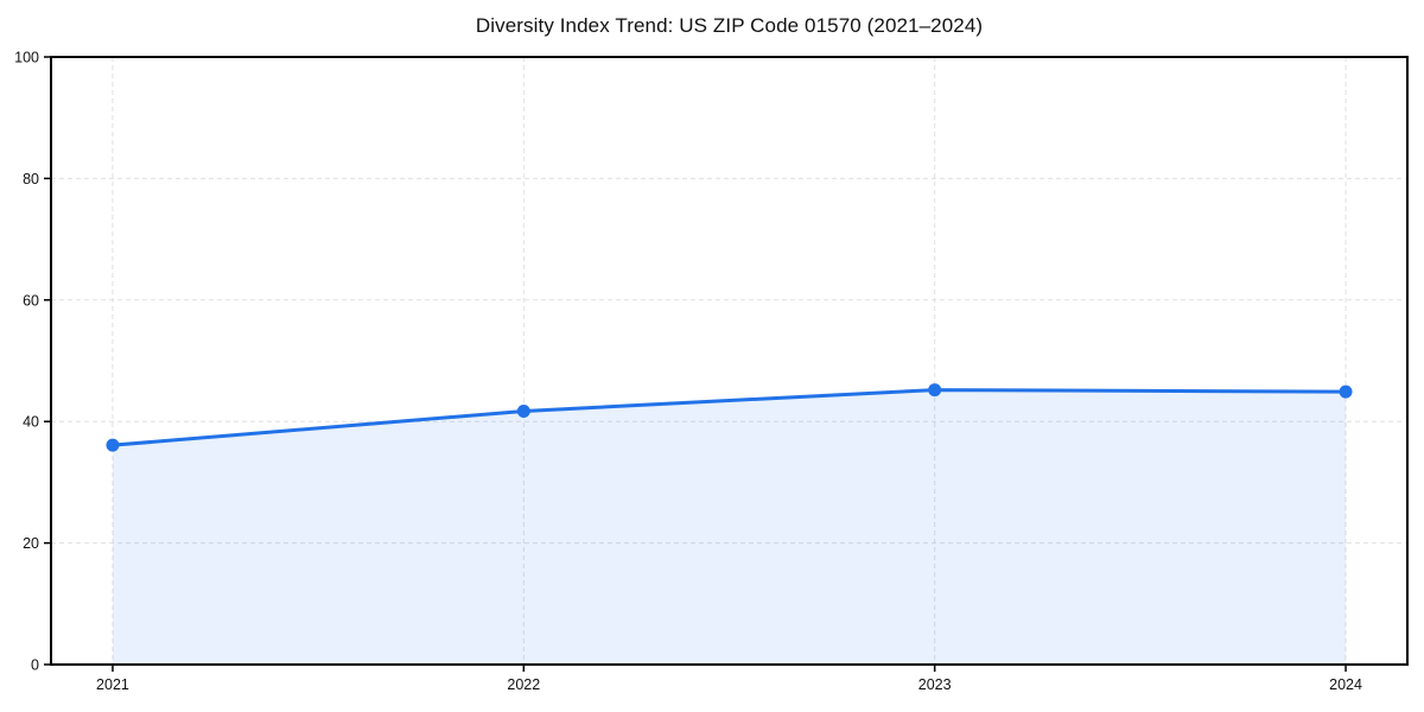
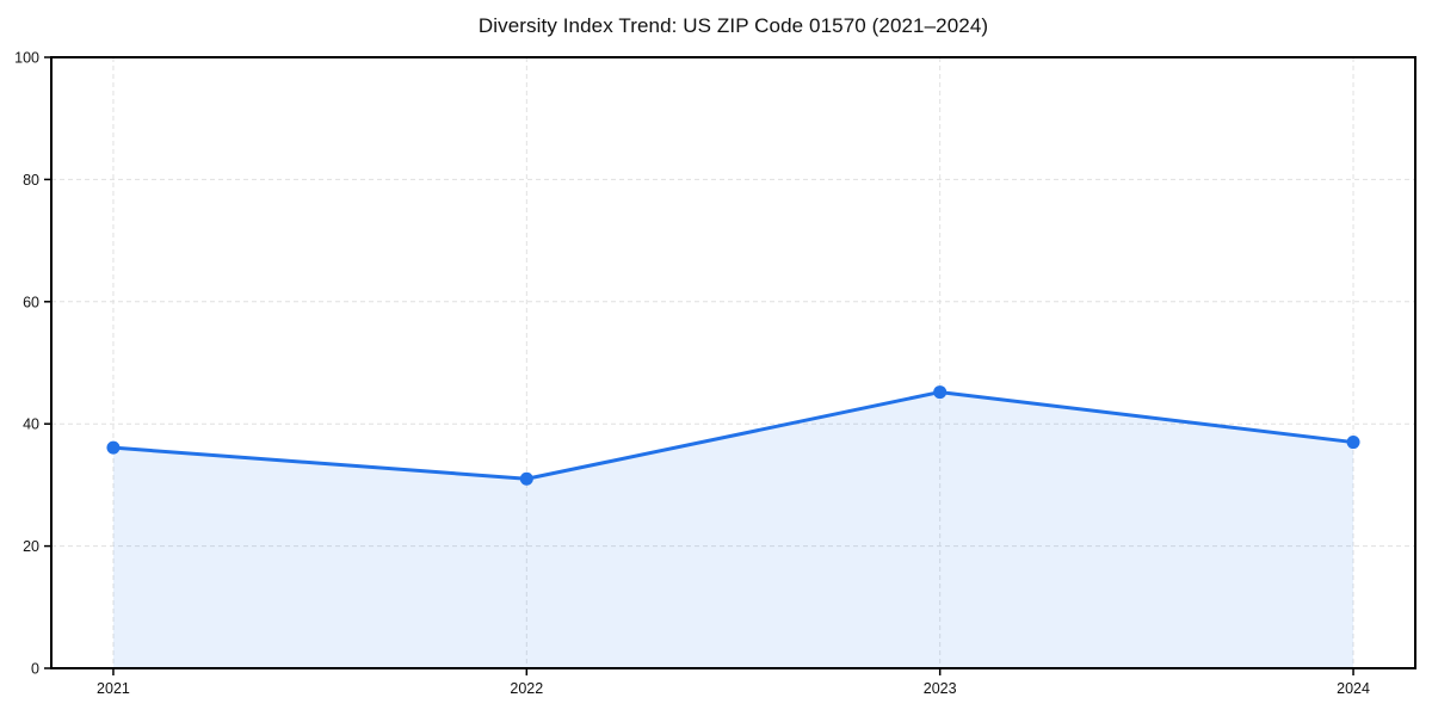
2022: 42 -> 31
2024: 45 -> 37
